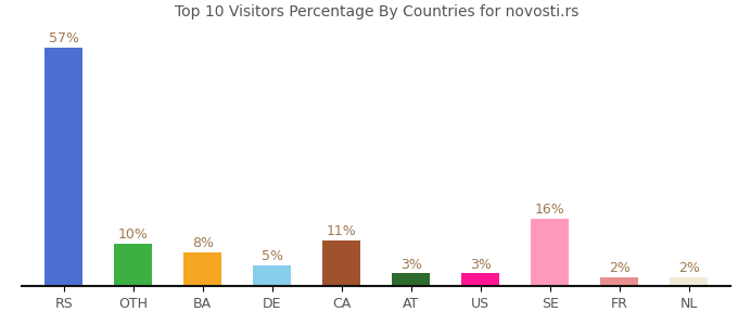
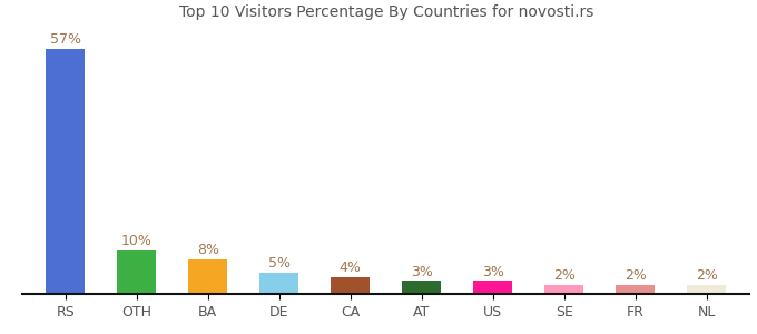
CA: 11% -> 4%
SE: 16% -> 2%
